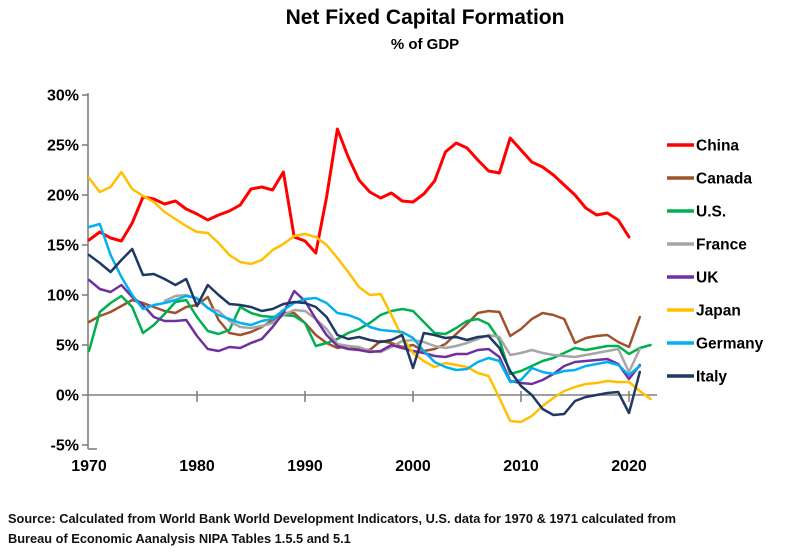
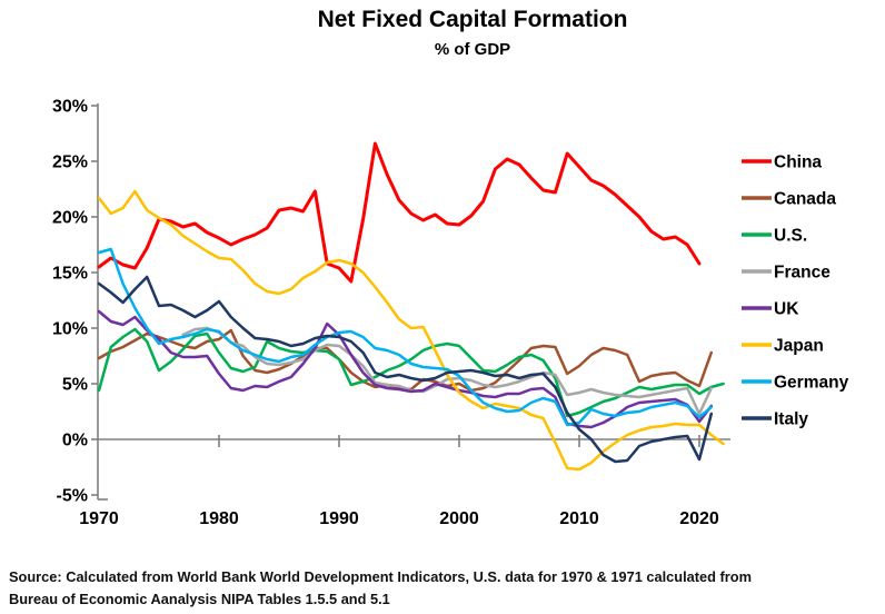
Italy/1980: 8.9% -> 12.4%
Italy/2000: 2.7% -> 6.1%
